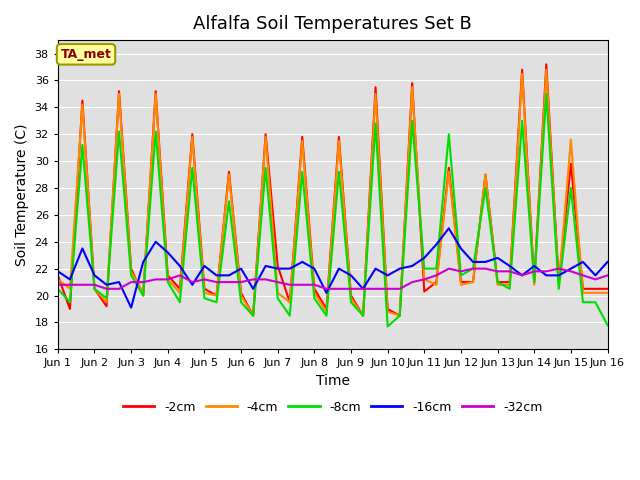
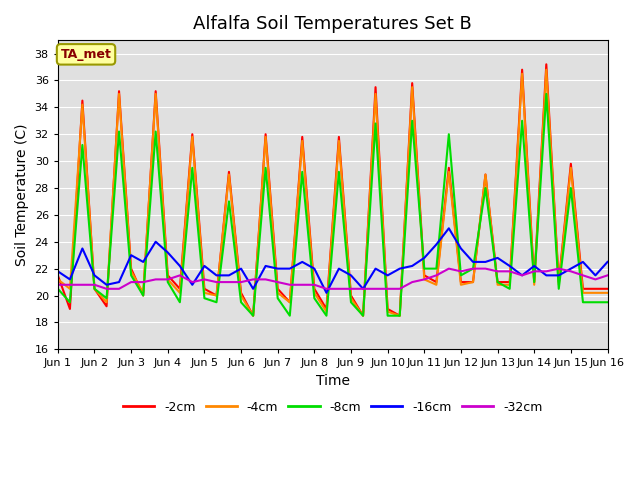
-16cm/Jun 3: 19.1 -> 23.0
-2cm/Jun 7: 22.2 -> 20.5
-8cm/Jun 10: 17.7 -> 18.5
-2cm/Jun 11: 20.3 -> 21.5
-4cm/Jun 15: 31.6 -> 29.5
-8cm/Jun 16: 17.8 -> 19.5
